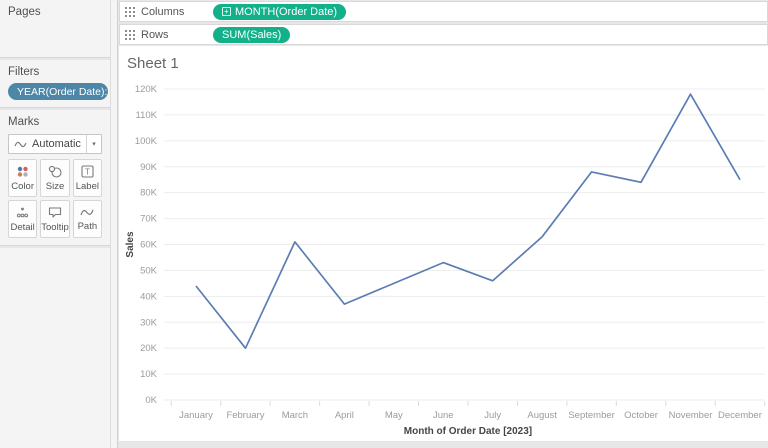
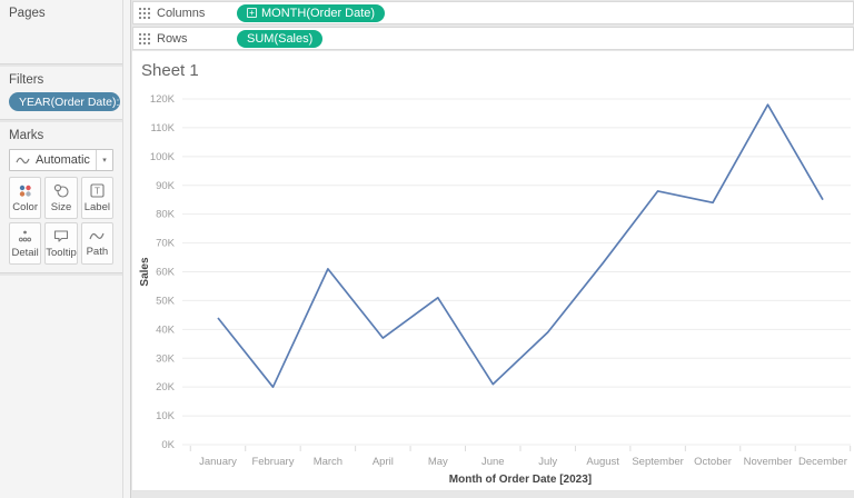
May: 45K -> 51K
June: 53K -> 21K
July: 46K -> 39K
